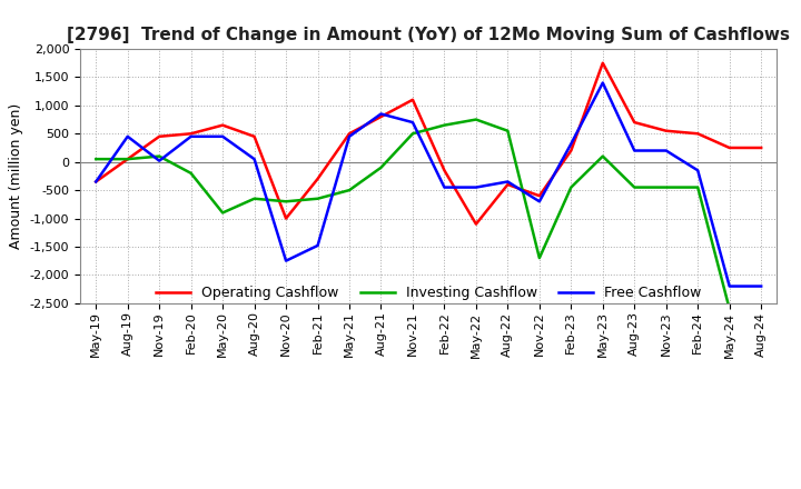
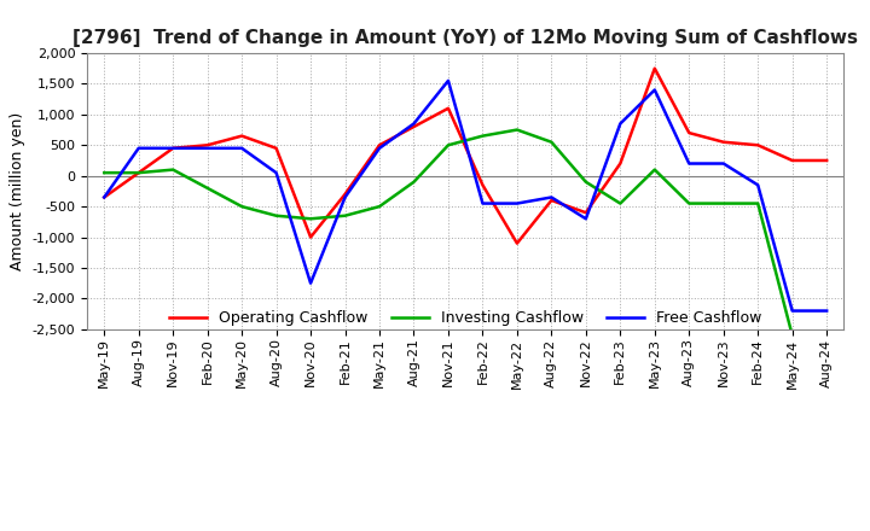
Free Cashflow/Nov-19: 20 -> 450
Investing Cashflow/May-20: -900 -> -500
Free Cashflow/Feb-21: -1,480 -> -350
Free Cashflow/Nov-21: 700 -> 1,550
Investing Cashflow/Nov-22: -1,700 -> -100
Free Cashflow/Feb-23: 320 -> 850
